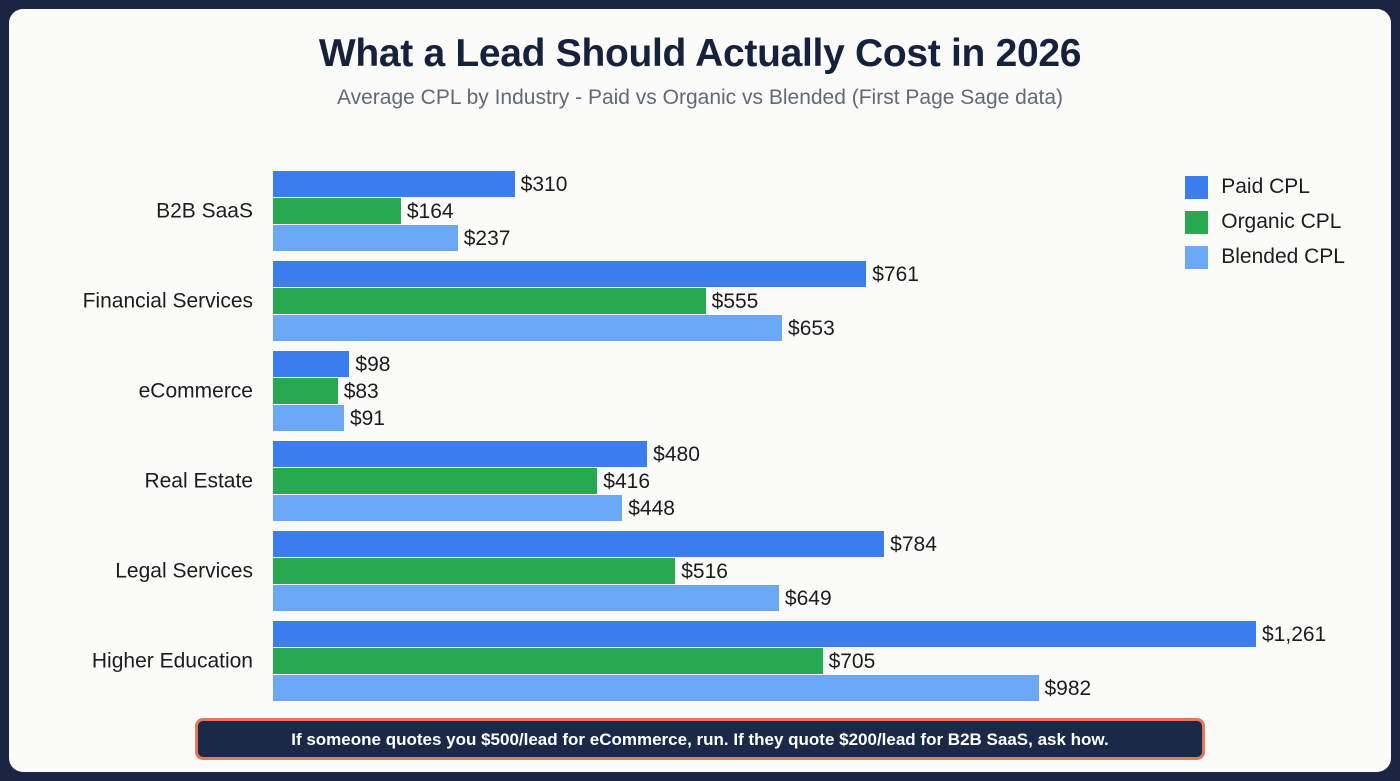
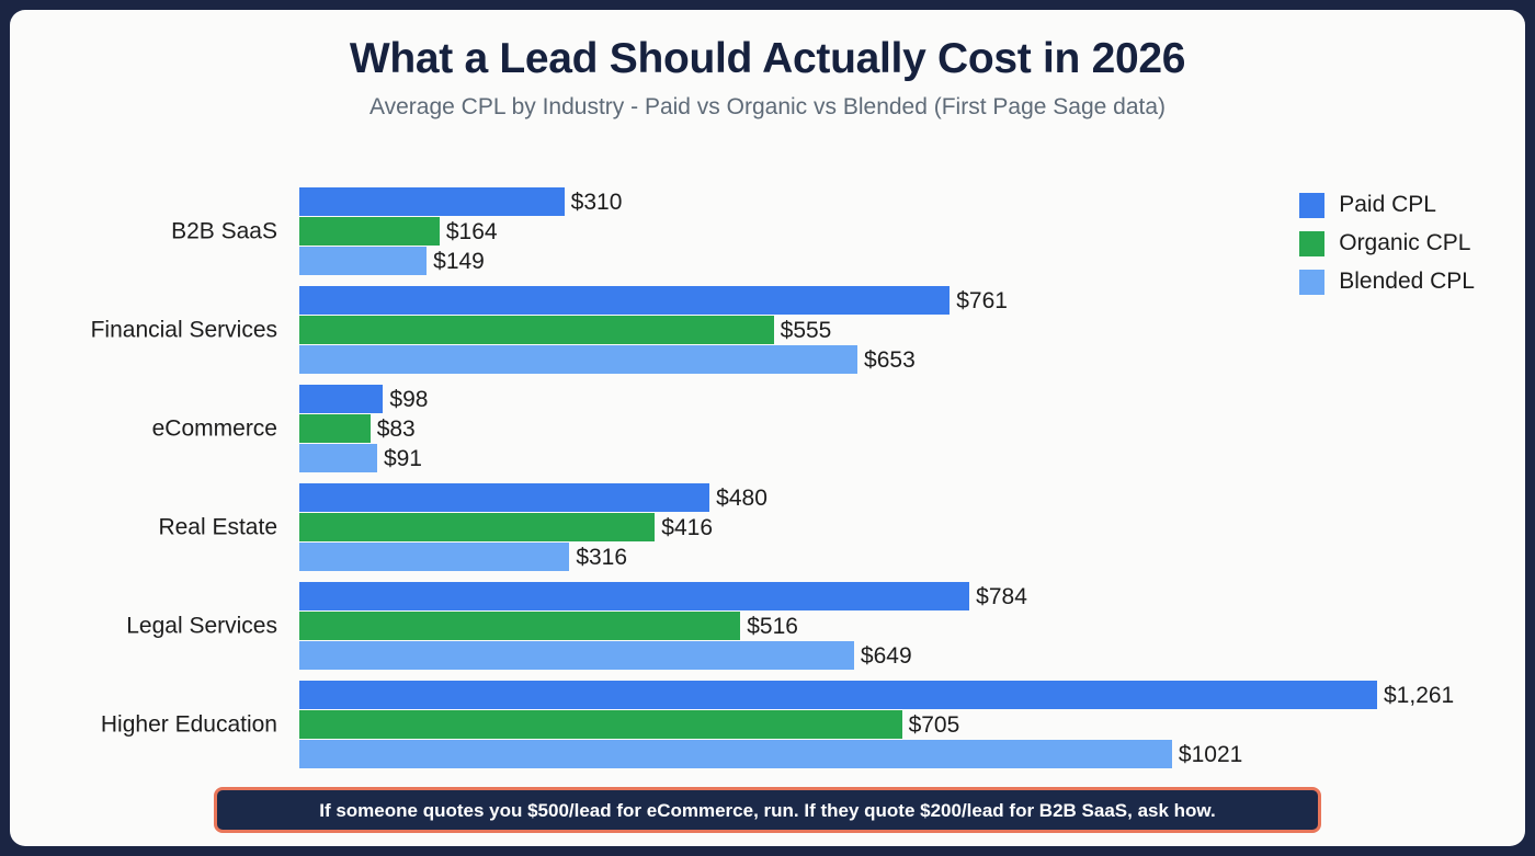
Blended CPL/B2B SaaS: $237 -> $149
Blended CPL/Real Estate: $448 -> $316
Blended CPL/Higher Education: $982 -> $1021
